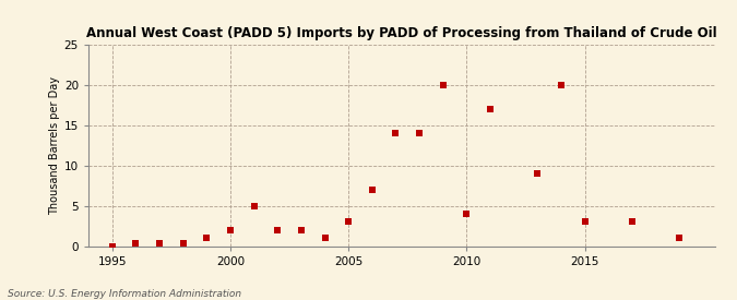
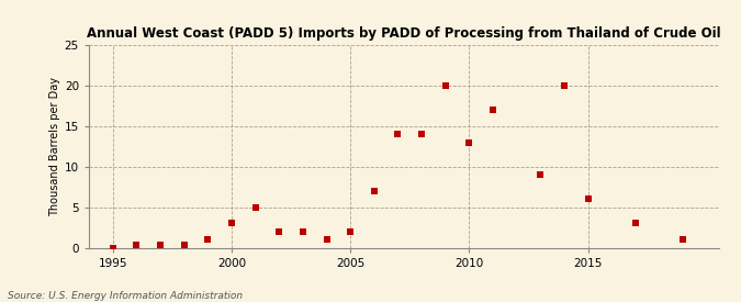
2000: 2.0 -> 3.0
2005: 3.0 -> 2.0
2010: 4.0 -> 13.0
2015: 3.0 -> 6.0
